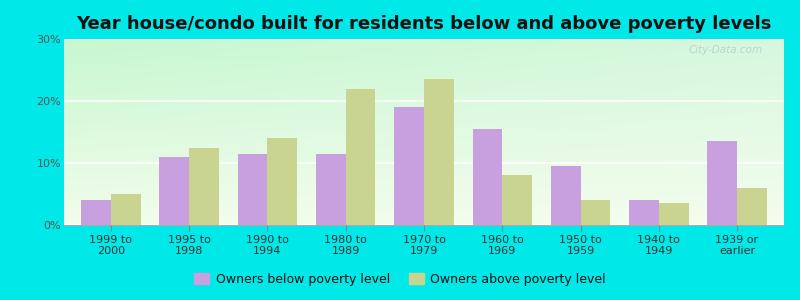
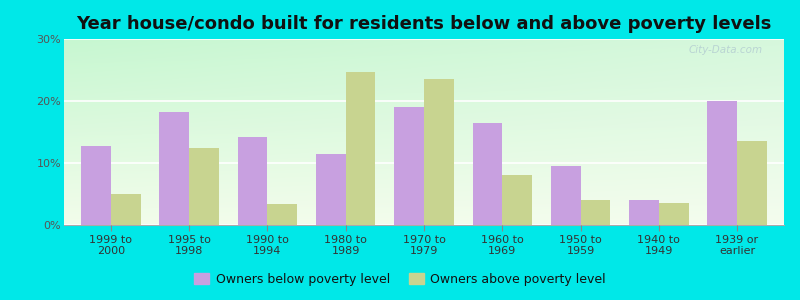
Owners below poverty level/1999 to 2000: 4.0% -> 12.8%
Owners below poverty level/1995 to 1998: 11.0% -> 18.2%
Owners below poverty level/1990 to 1994: 11.5% -> 14.2%
Owners above poverty level/1990 to 1994: 14.0% -> 3.4%
Owners above poverty level/1980 to 1989: 22.0% -> 24.6%
Owners below poverty level/1960 to 1969: 15.5% -> 16.4%
Owners below poverty level/1939 or earlier: 13.5% -> 20.0%
Owners above poverty level/1939 or earlier: 6.0% -> 13.6%
